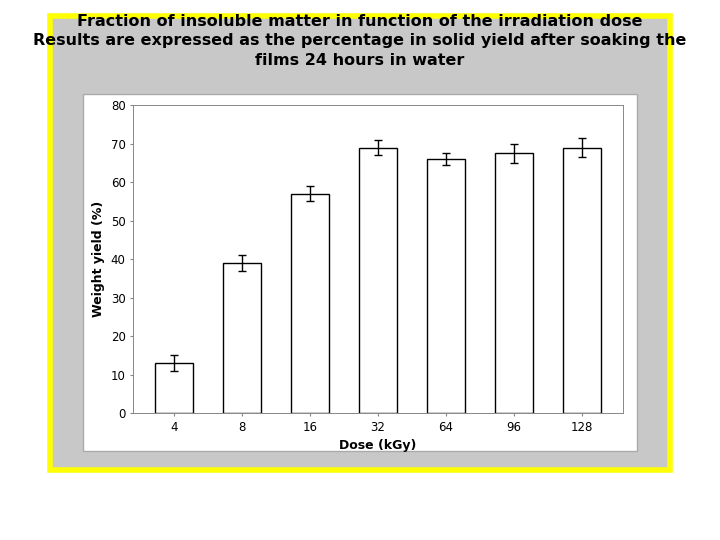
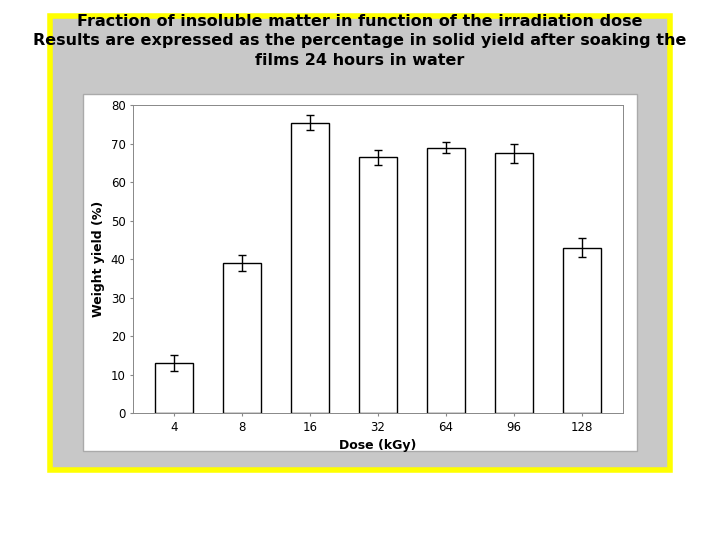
16: 57.0 -> 75.5
32: 69.0 -> 66.5
64: 66.0 -> 69.0
128: 69.0 -> 43.0
